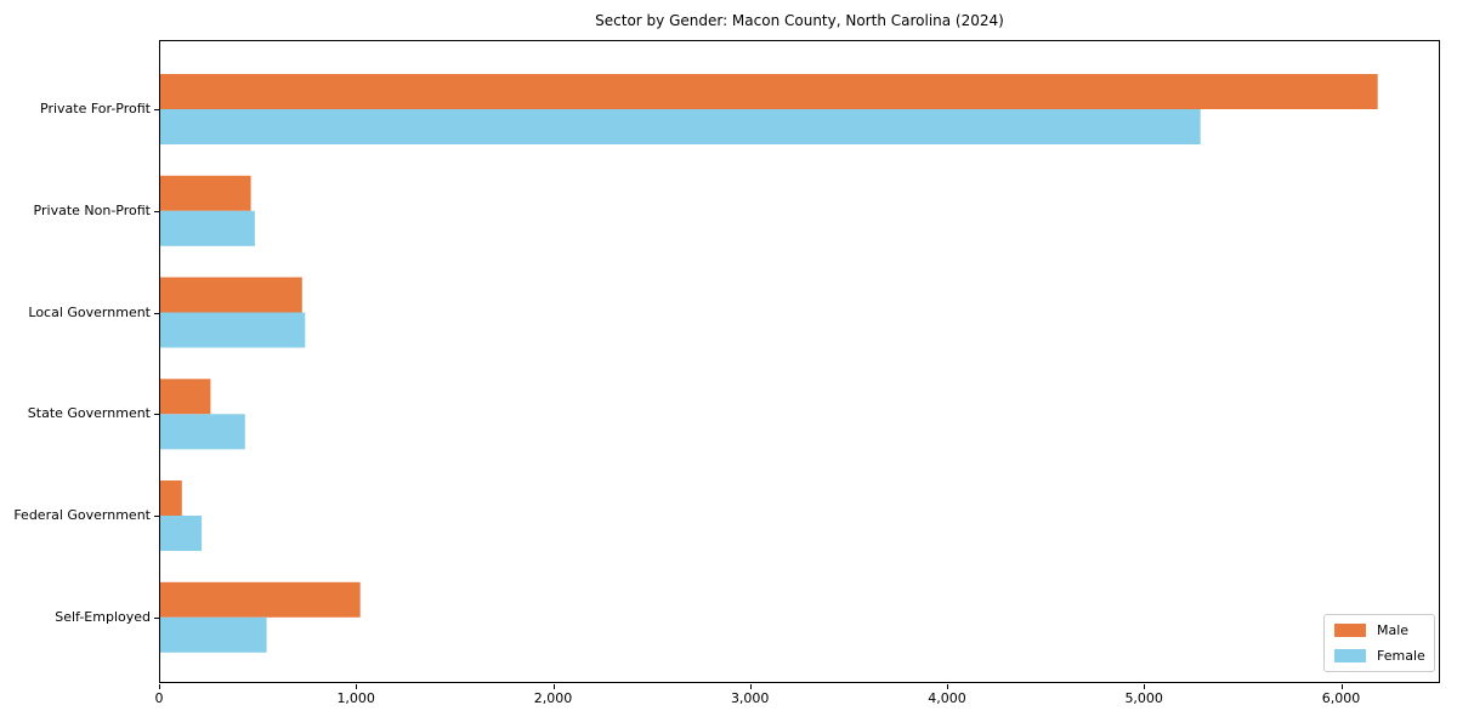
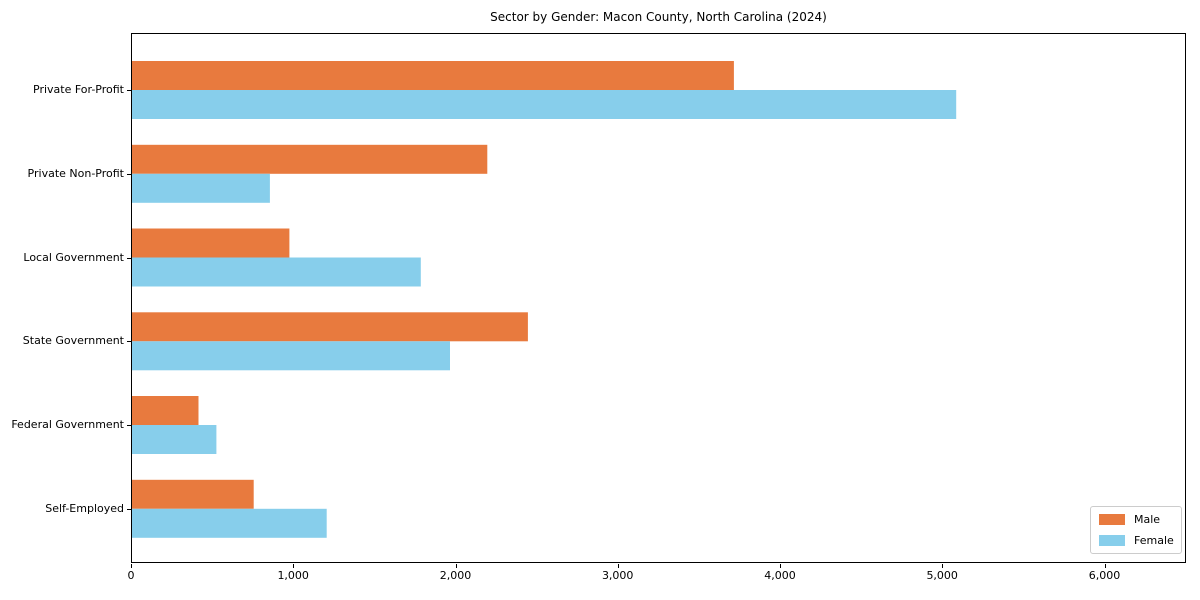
Male/Private For-Profit: 6180 -> 3710
Female/Private For-Profit: 5280 -> 5080
Male/Private Non-Profit: 460 -> 2190
Female/Private Non-Profit: 480 -> 850
Male/Local Government: 720 -> 970
Female/Local Government: 740 -> 1780
Male/State Government: 260 -> 2440
Female/State Government: 430 -> 1960
Male/Federal Government: 110 -> 410
Female/Federal Government: 210 -> 520
Male/Self-Employed: 1020 -> 750
Female/Self-Employed: 540 -> 1200
